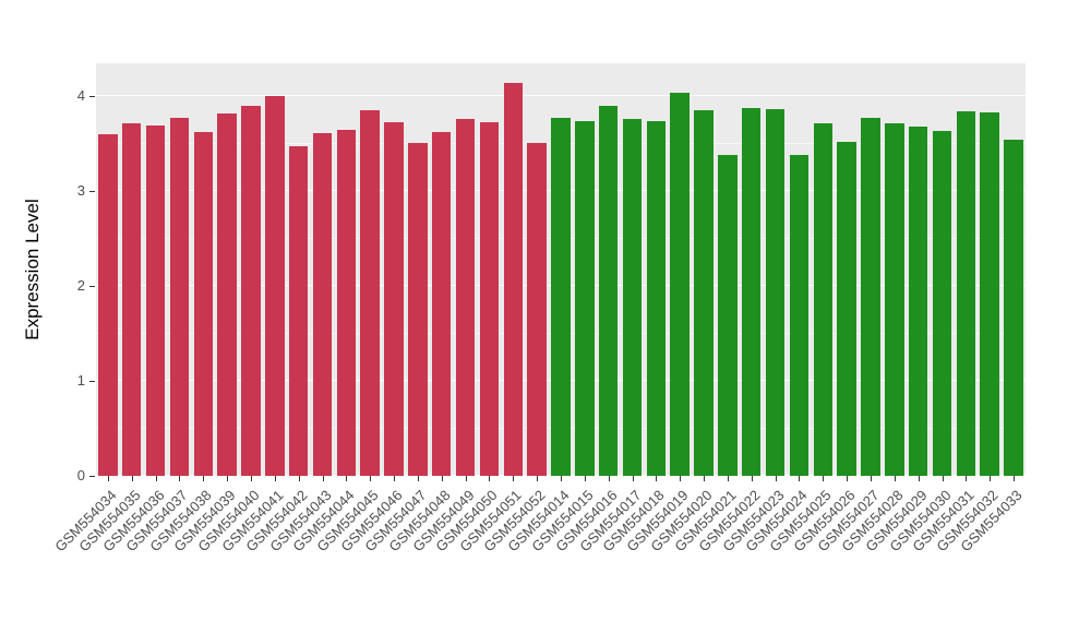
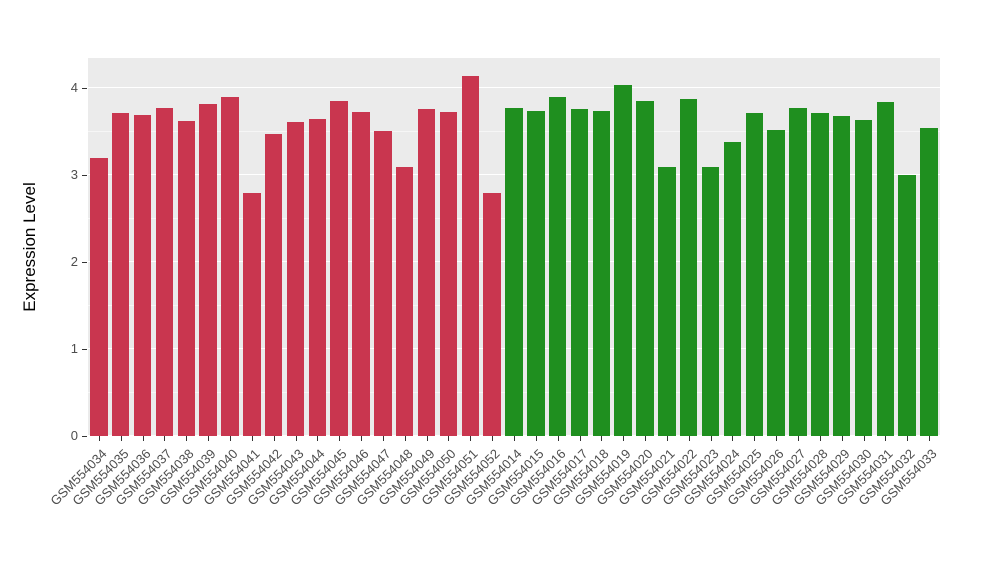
GSM554034: 3.6 -> 3.2
GSM554041: 4.0 -> 2.8
GSM554048: 3.6 -> 3.1
GSM554052: 3.5 -> 2.8
GSM554021: 3.4 -> 3.1
GSM554023: 3.9 -> 3.1
GSM554032: 3.8 -> 3.0
